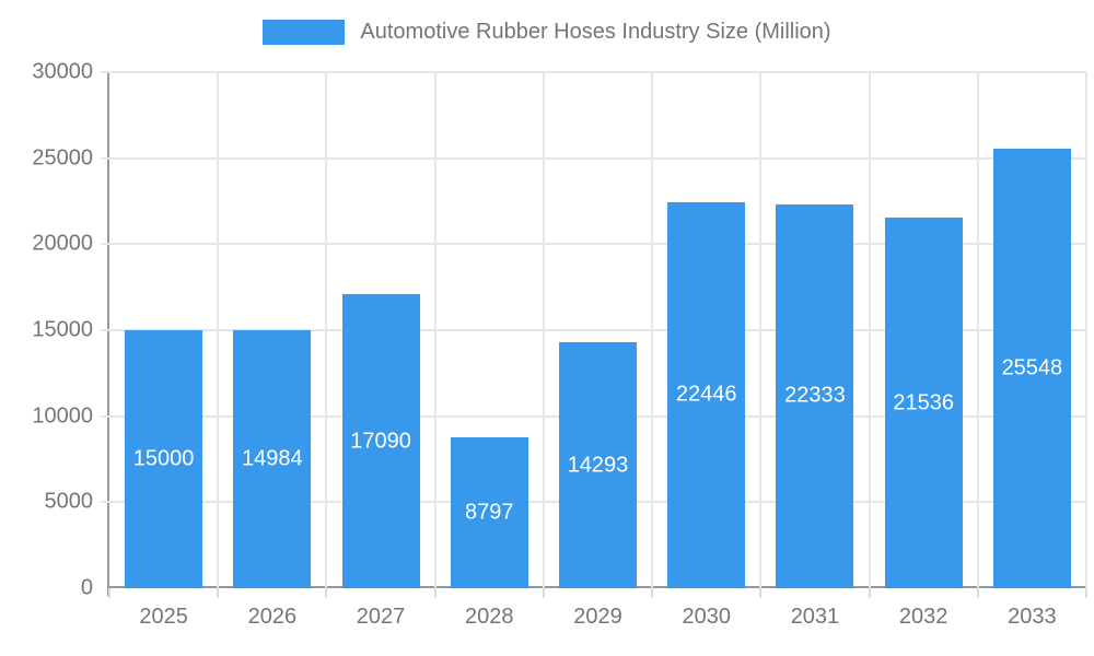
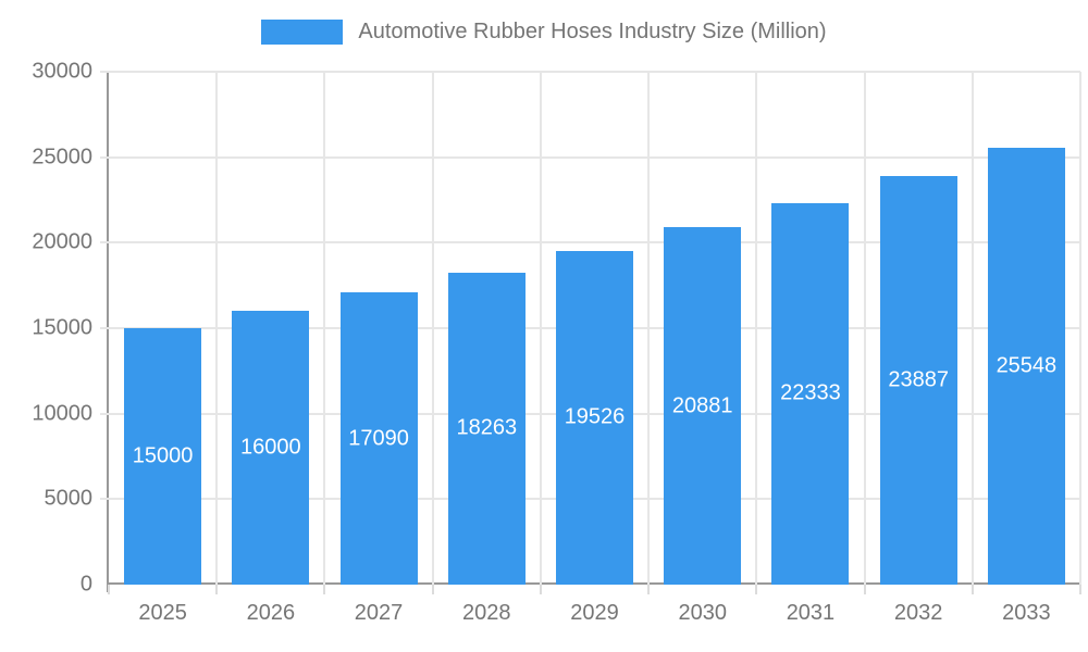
2026: 14984 -> 16000
2028: 8797 -> 18263
2029: 14293 -> 19526
2030: 22446 -> 20881
2032: 21536 -> 23887
